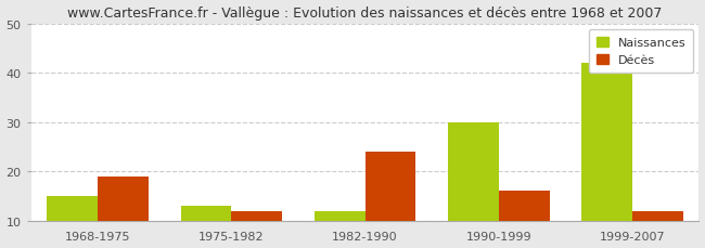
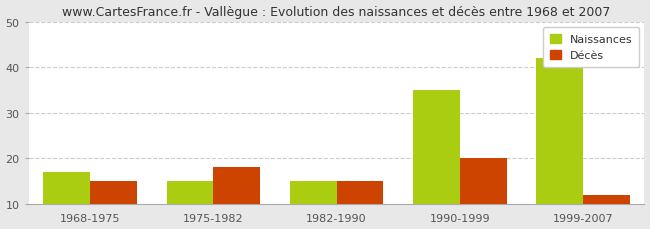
Naissances/1968-1975: 15 -> 17
Décès/1968-1975: 19 -> 15
Naissances/1975-1982: 13 -> 15
Décès/1975-1982: 12 -> 18
Naissances/1982-1990: 12 -> 15
Décès/1982-1990: 24 -> 15
Naissances/1990-1999: 30 -> 35
Décès/1990-1999: 16 -> 20
